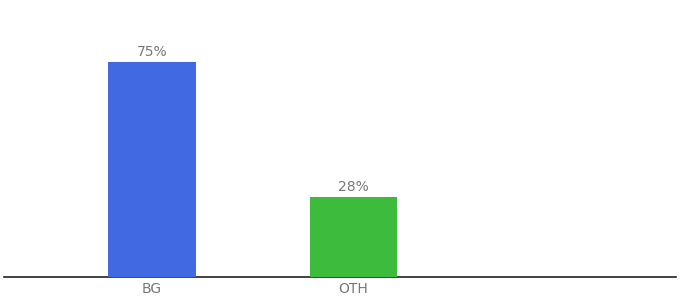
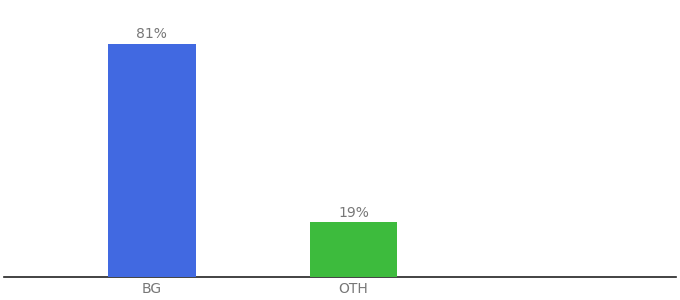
BG: 75% -> 81%
OTH: 28% -> 19%
